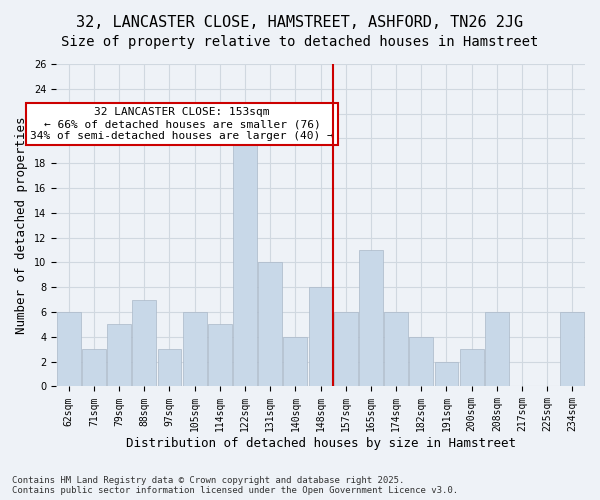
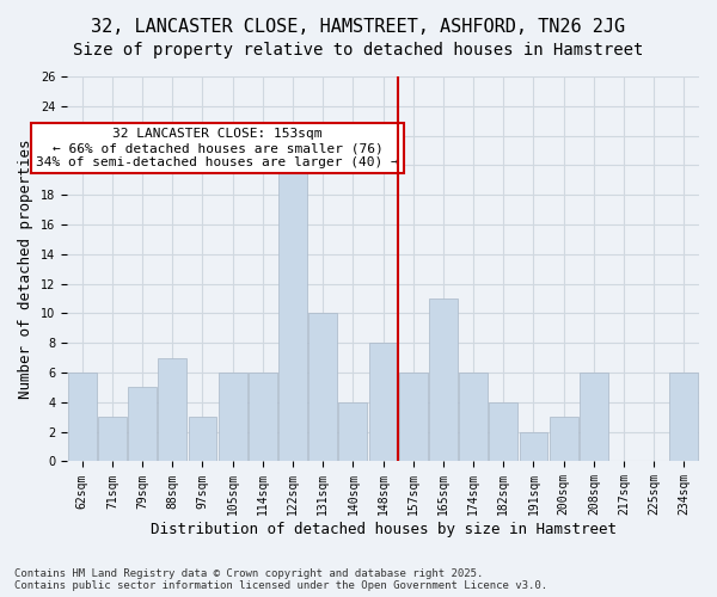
114sqm: 5 -> 6
